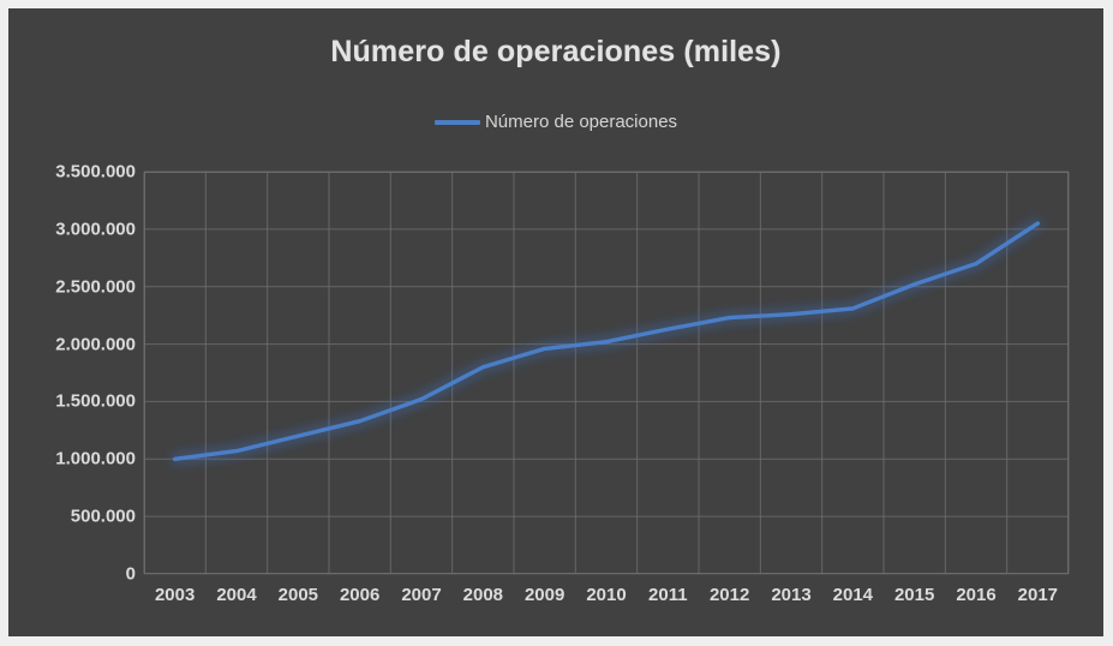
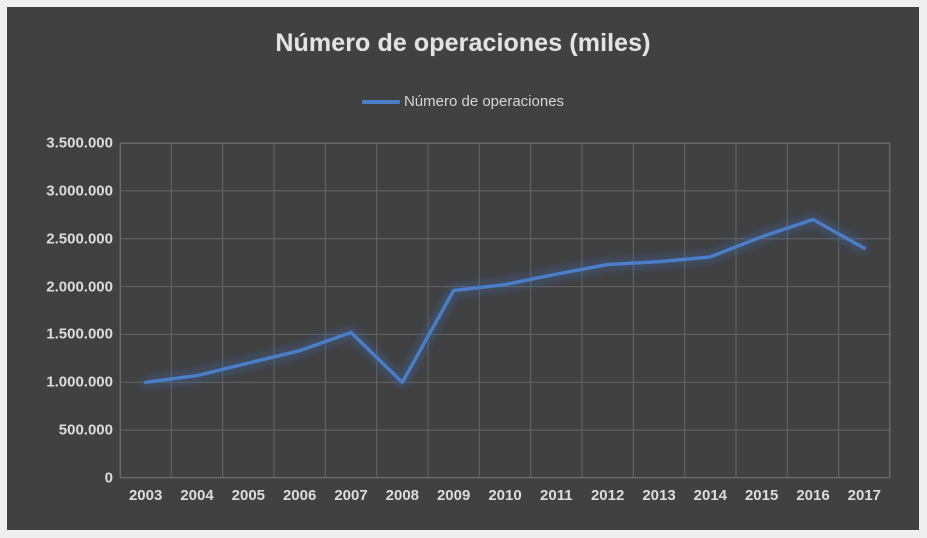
2008: 1800000 -> 1000000
2017: 3000000 -> 2400000
